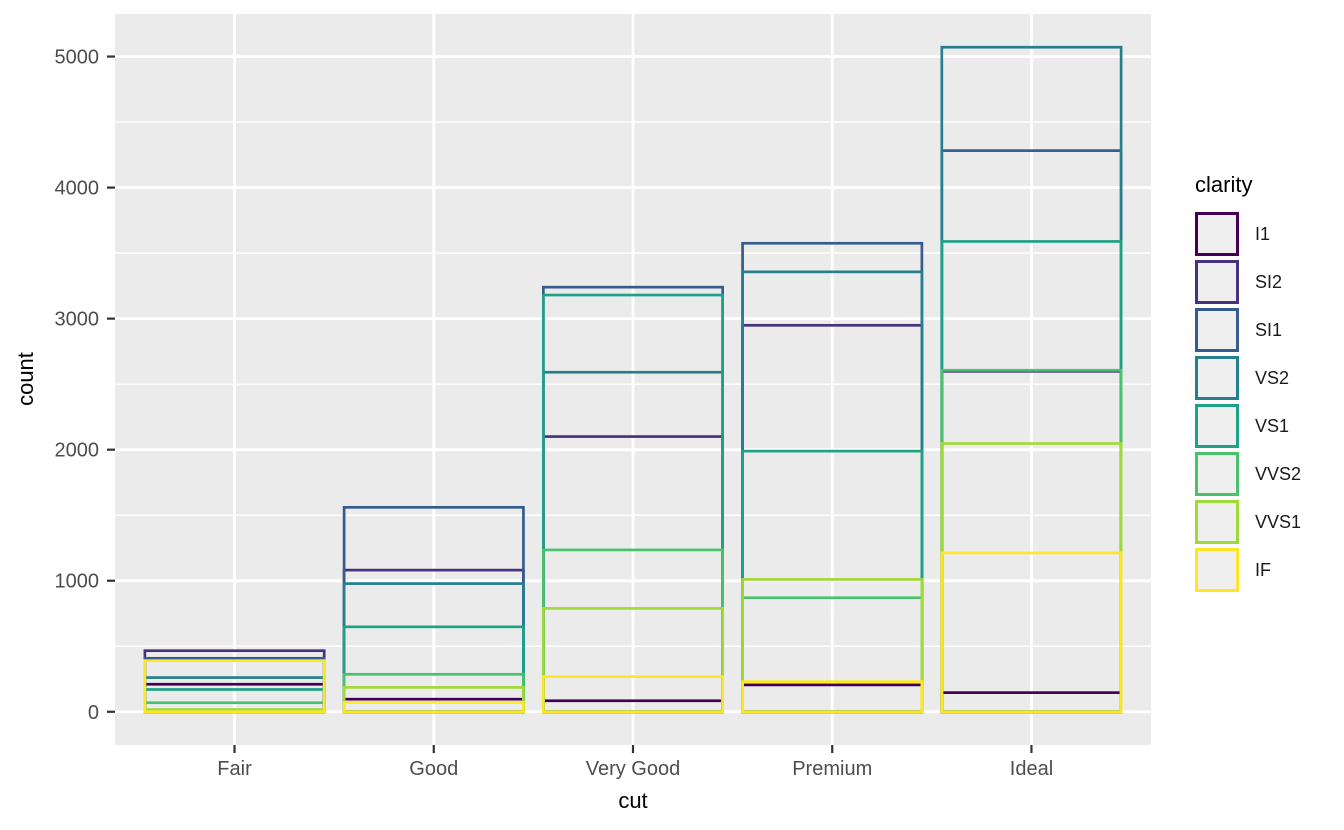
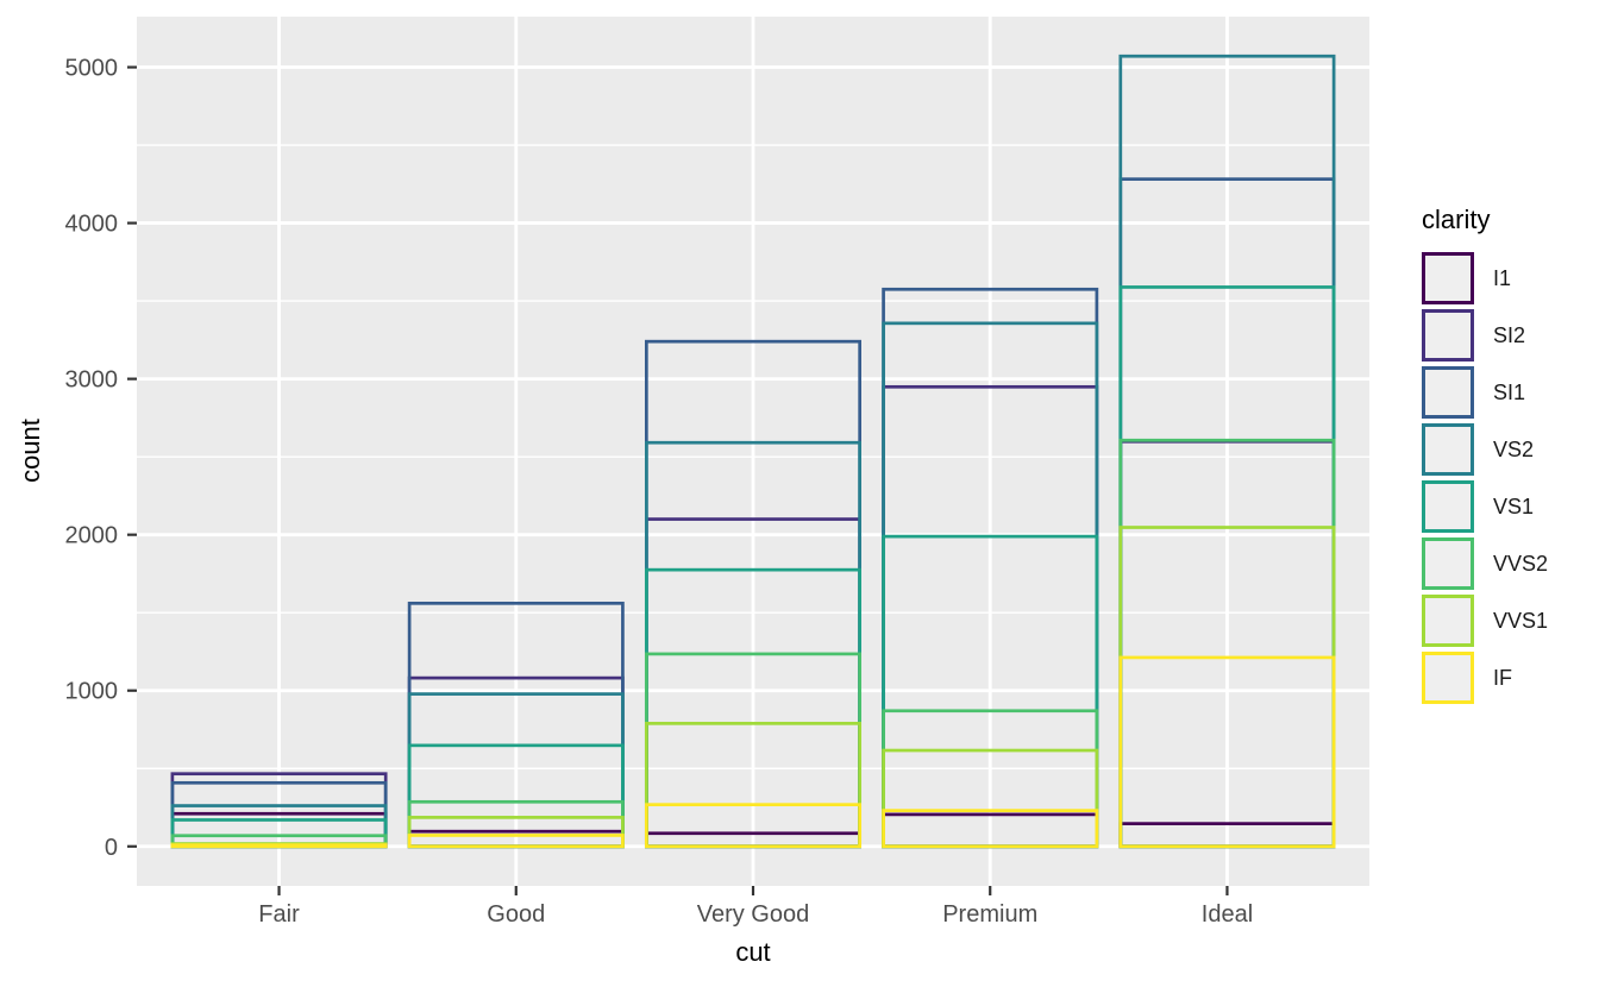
IF/Fair: 390 -> 10
VS1/Very Good: 3180 -> 1780
VVS1/Premium: 1010 -> 620
